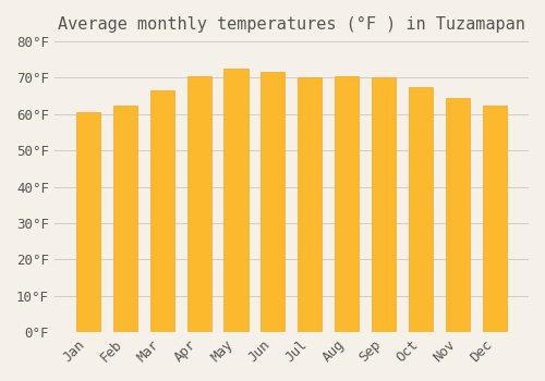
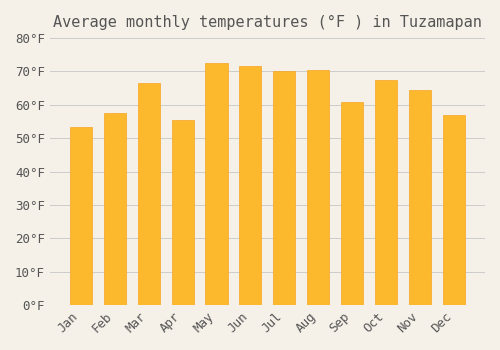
Jan: 60.5°F -> 53.5°F
Feb: 62.5°F -> 57.5°F
Apr: 70.5°F -> 55.5°F
Sep: 70.0°F -> 61.0°F
Dec: 62.5°F -> 57.0°F
